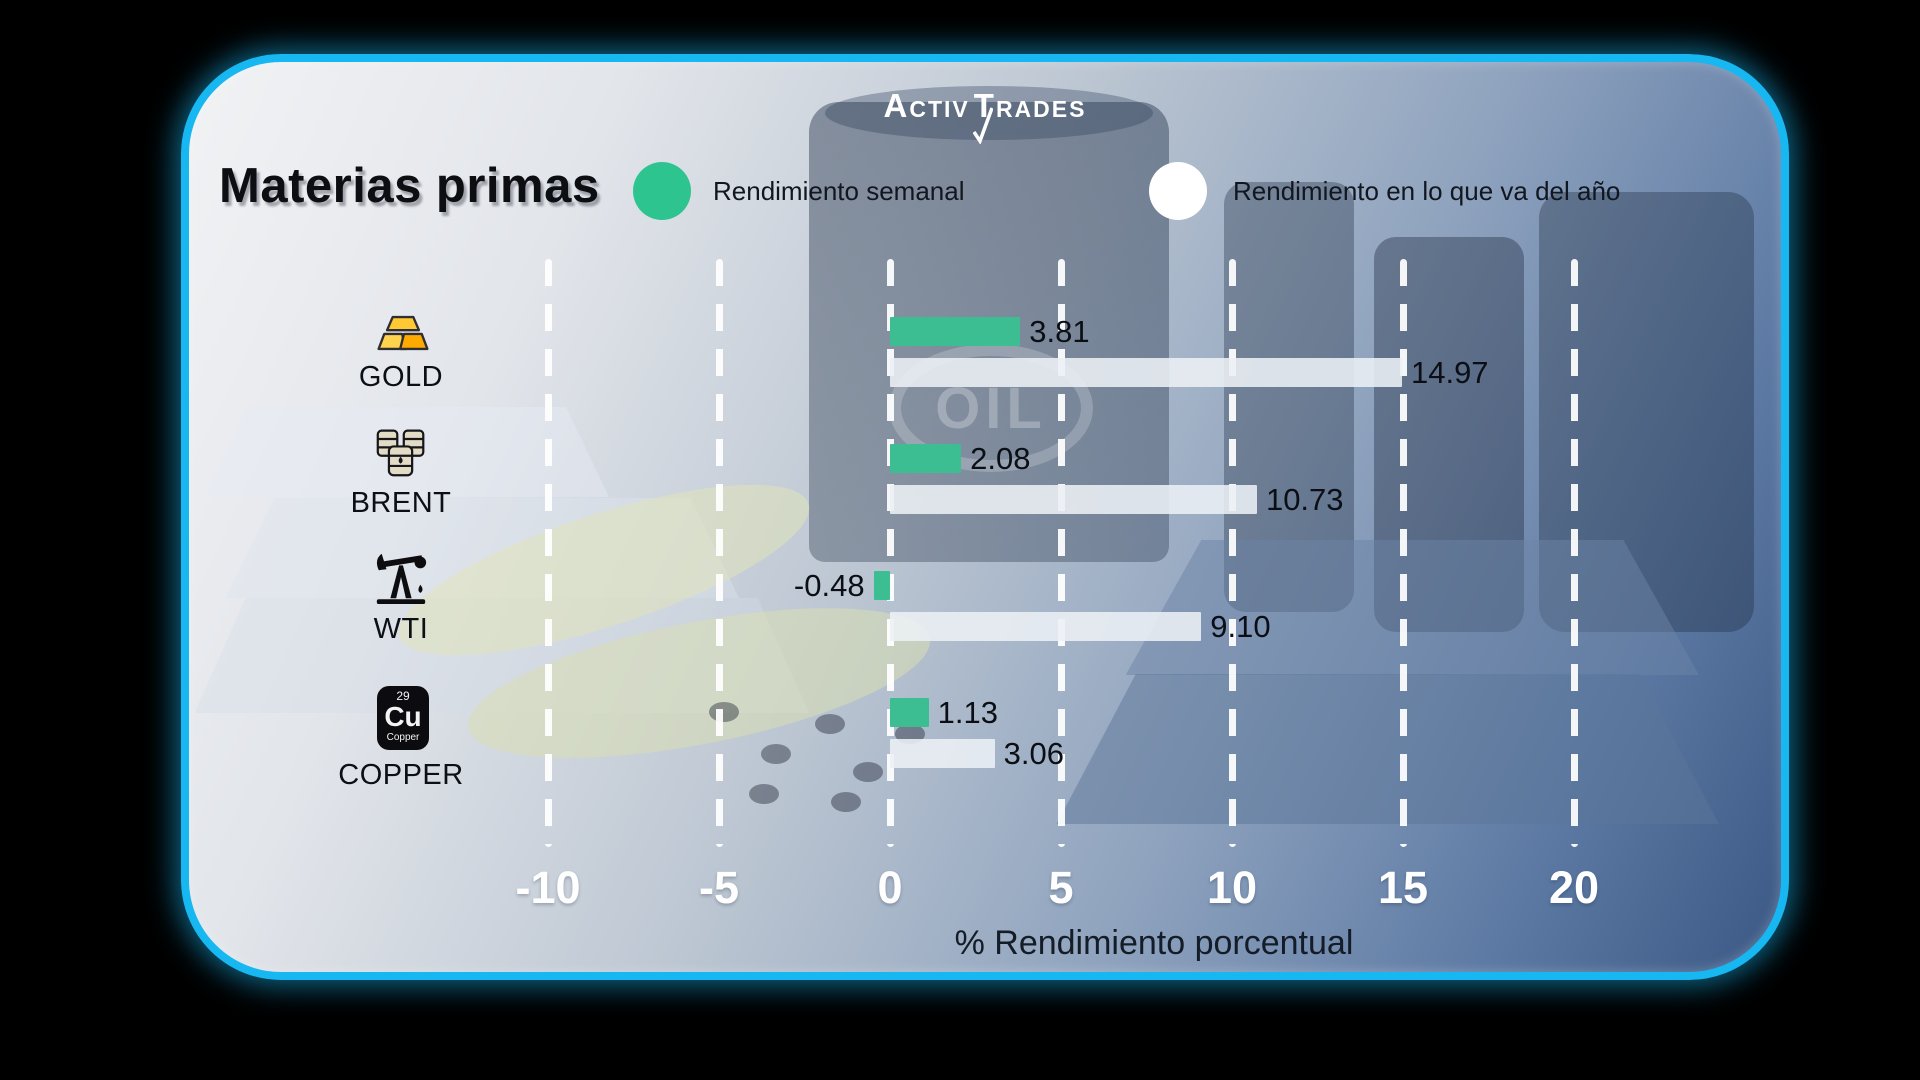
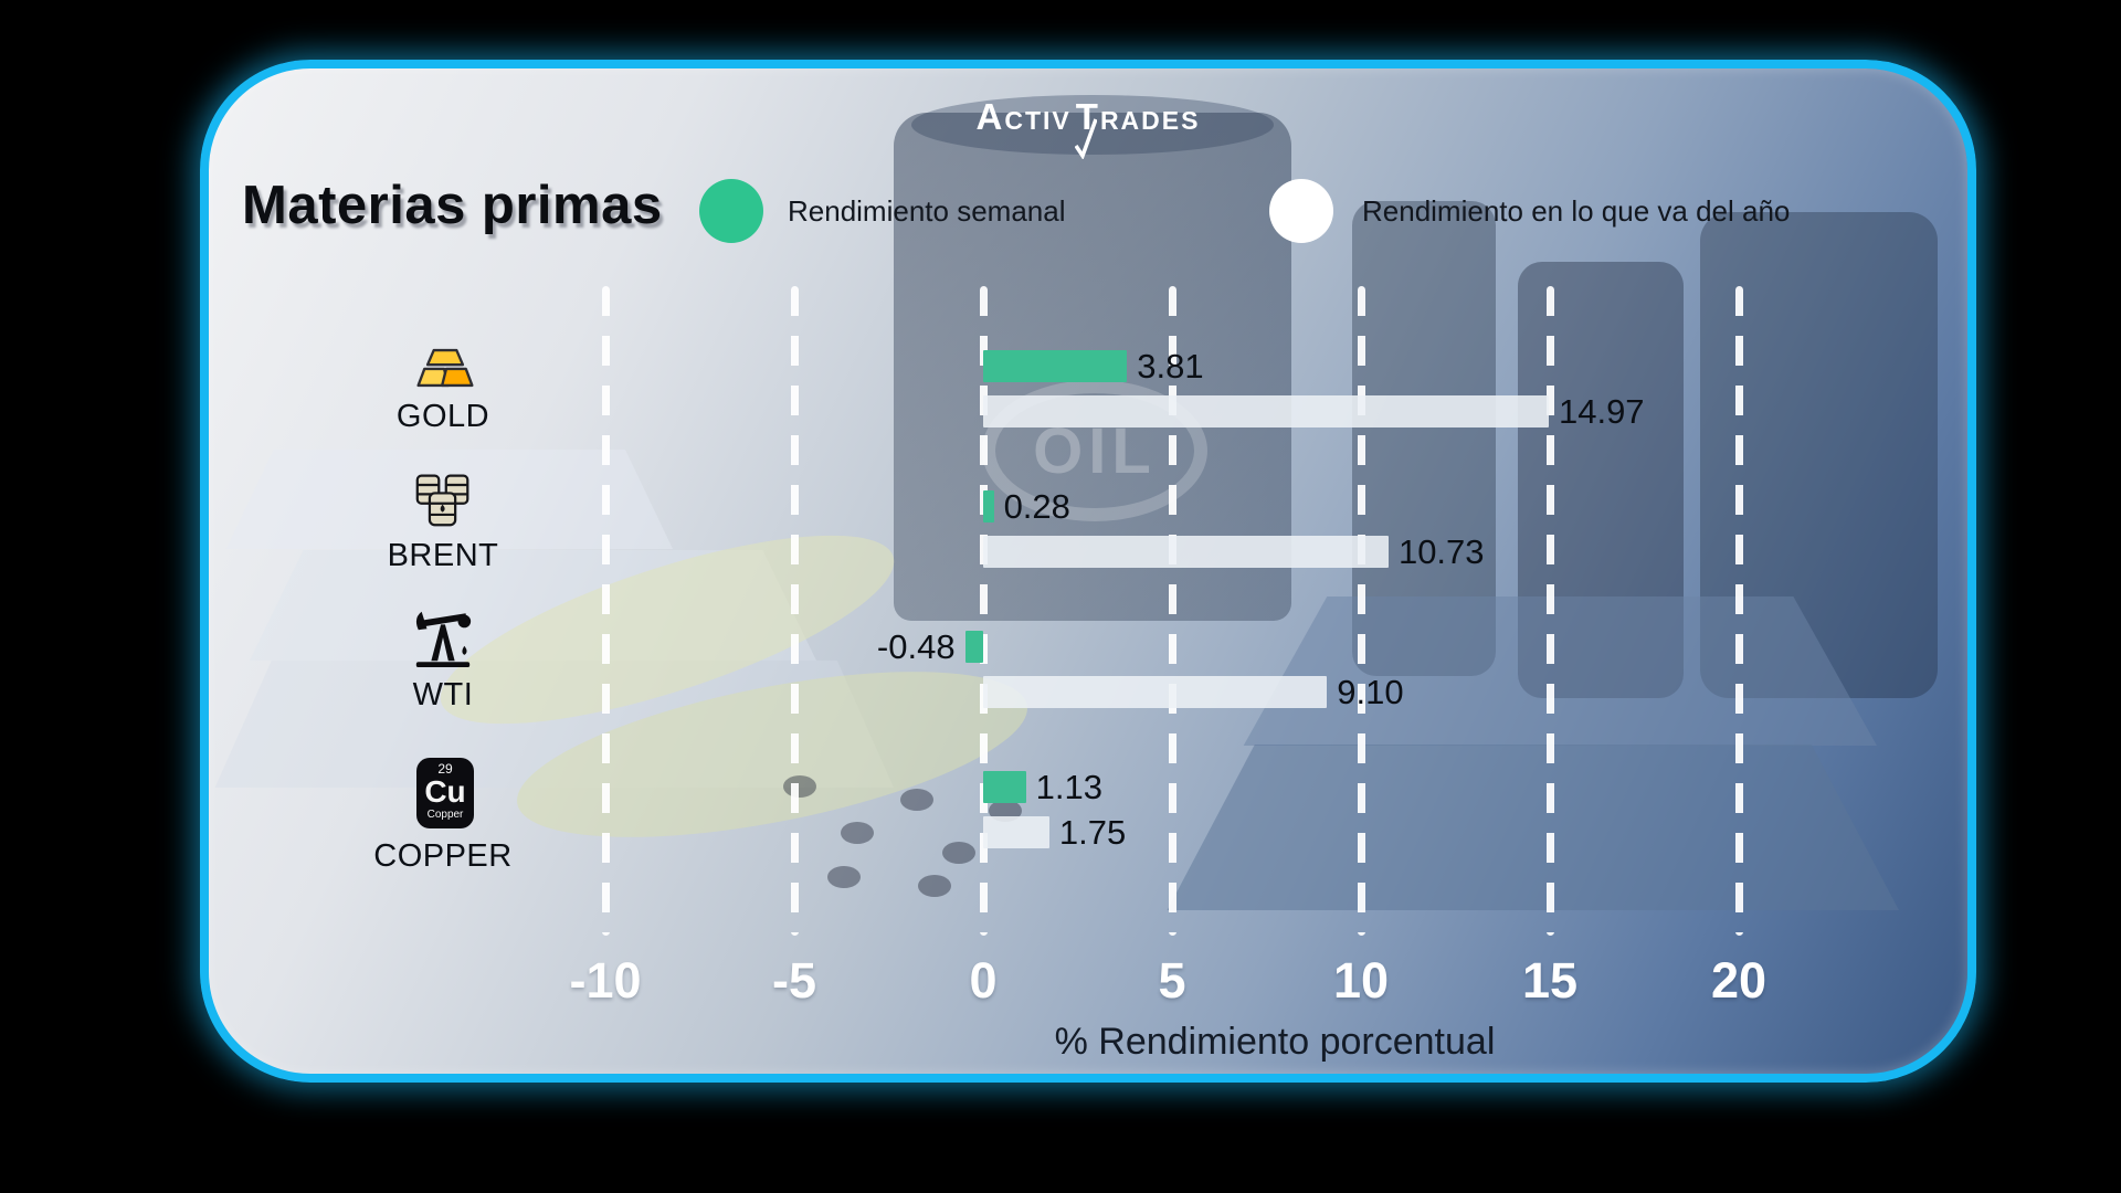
Rendimiento semanal/BRENT: 2.08 -> 0.28
Rendimiento en lo que va del año/COPPER: 3.06 -> 1.75
